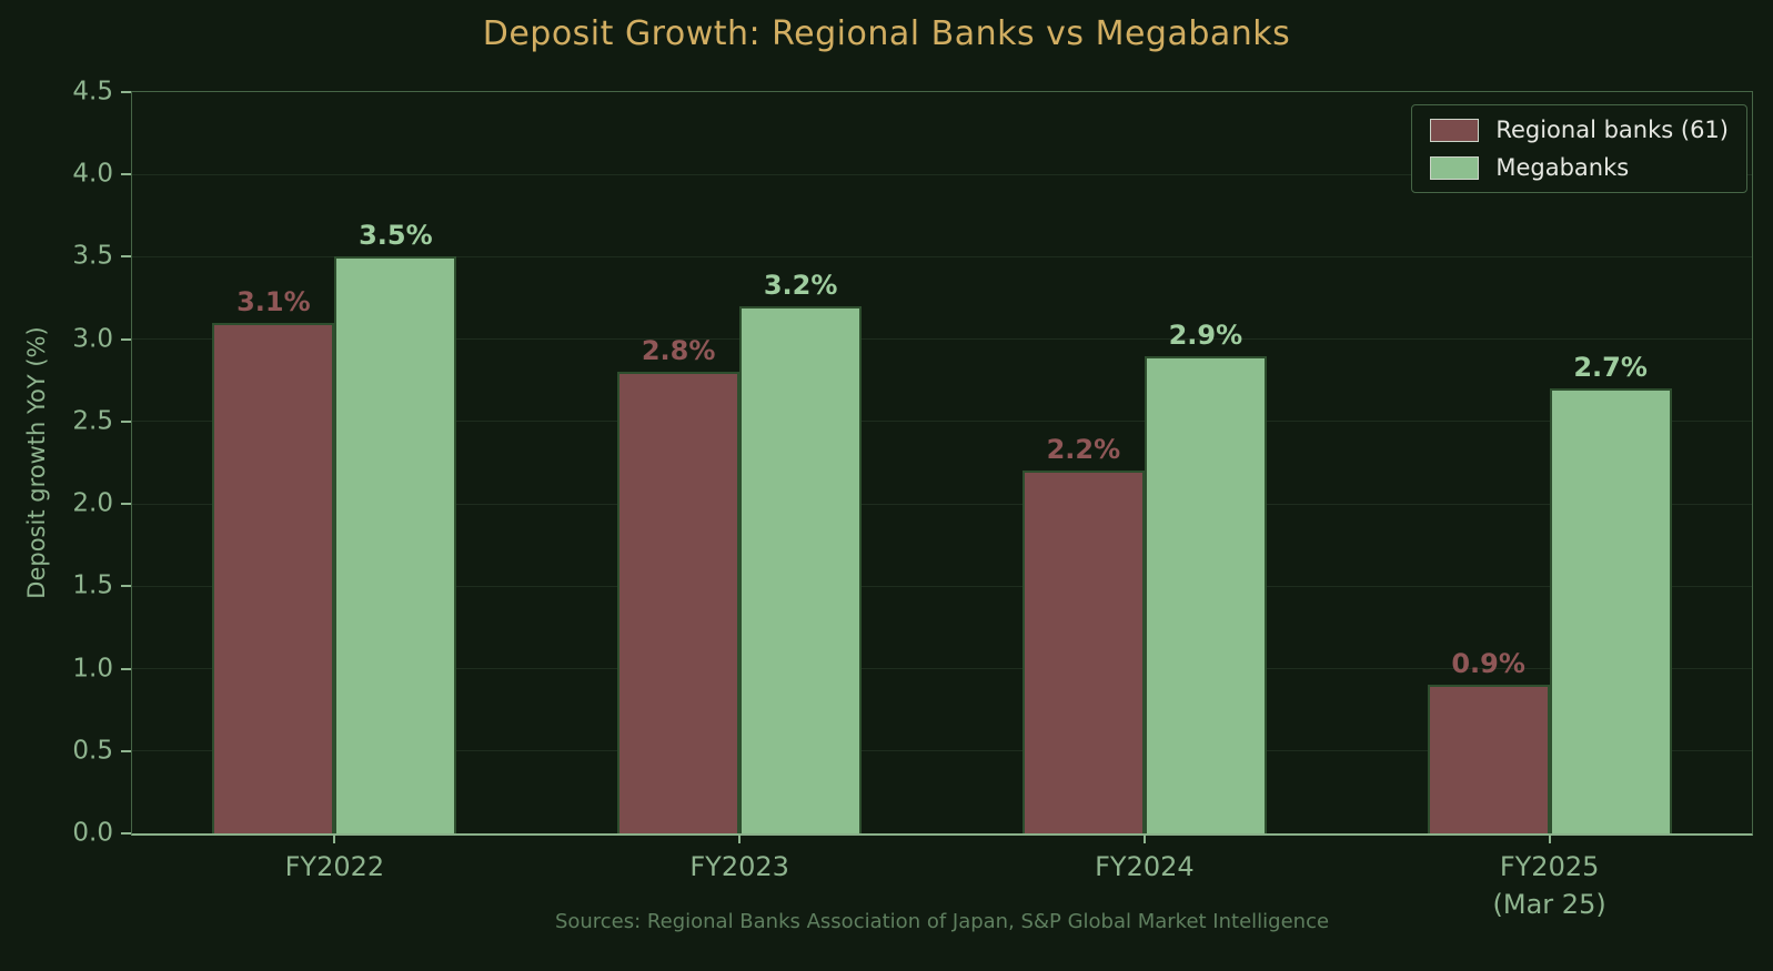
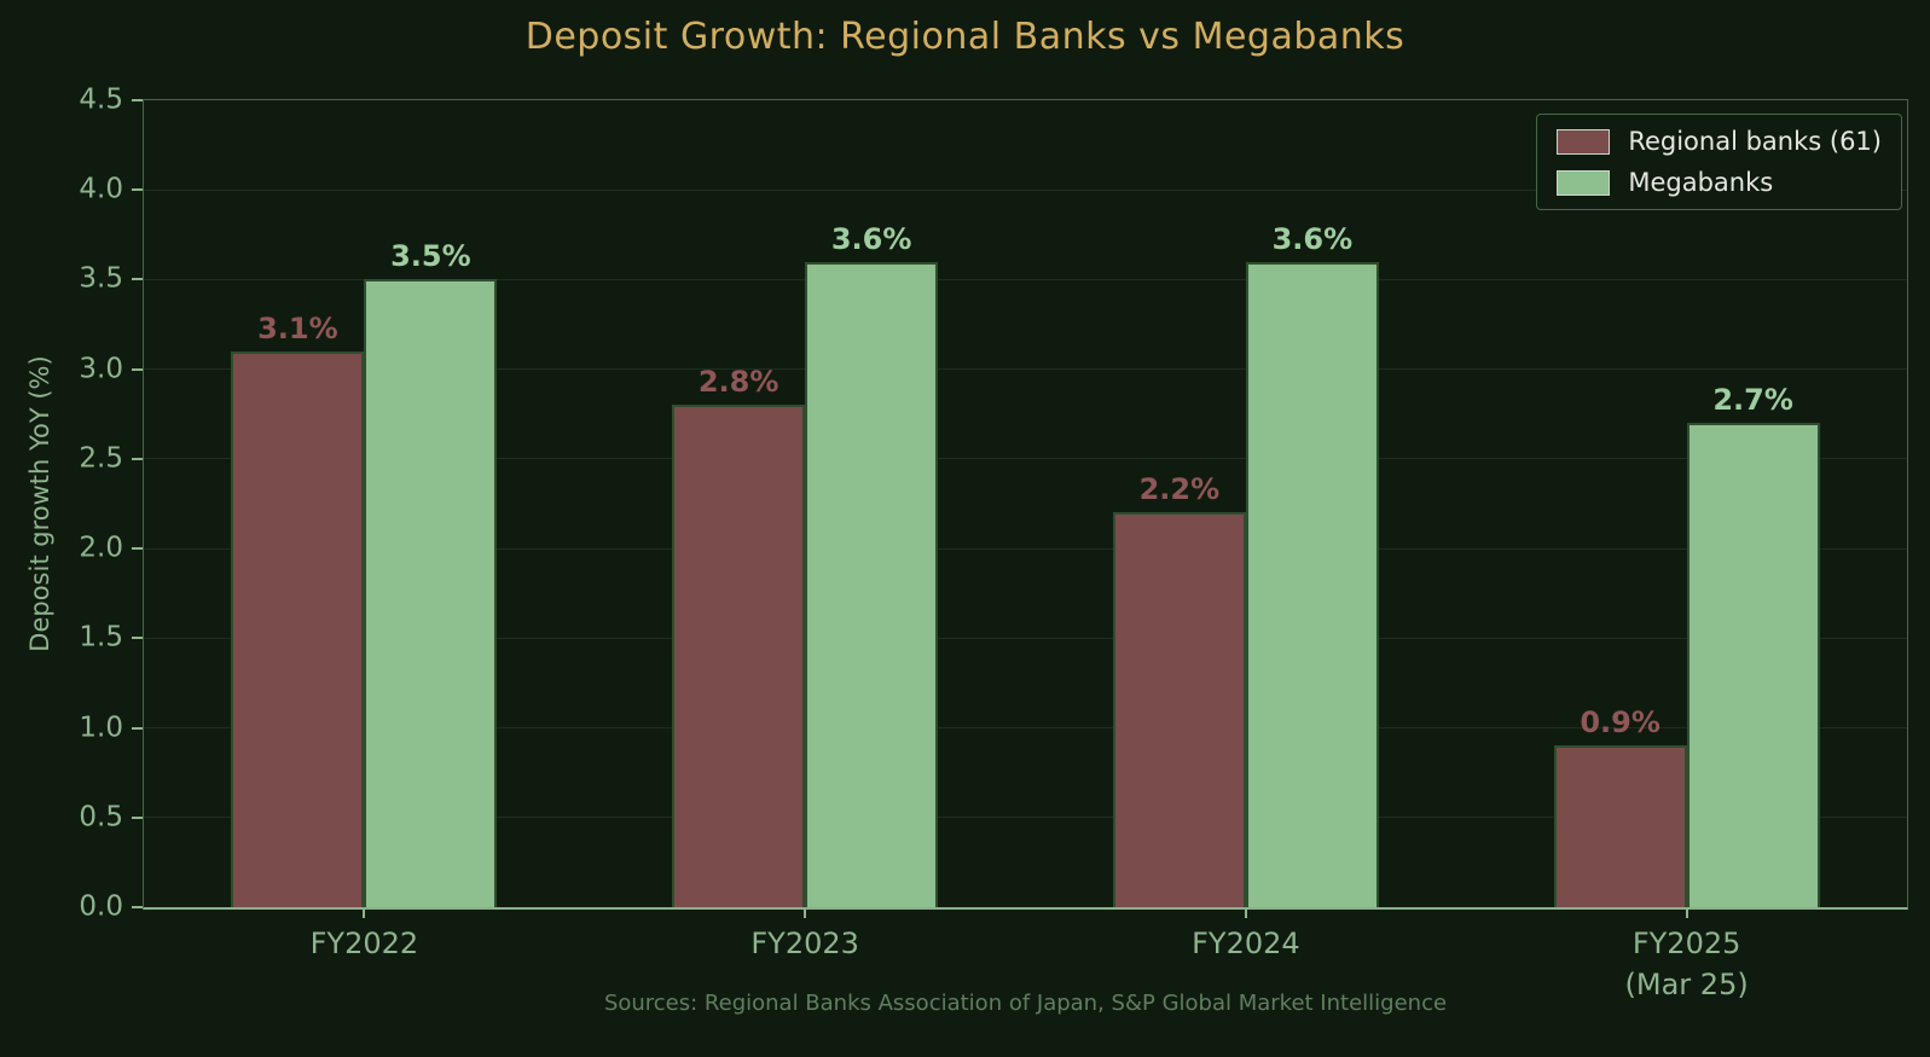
Megabanks/FY2023: 3.2% -> 3.6%
Megabanks/FY2024: 2.9% -> 3.6%
